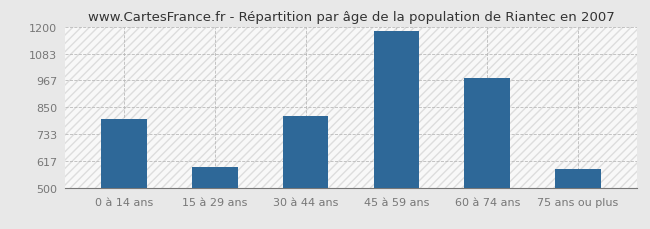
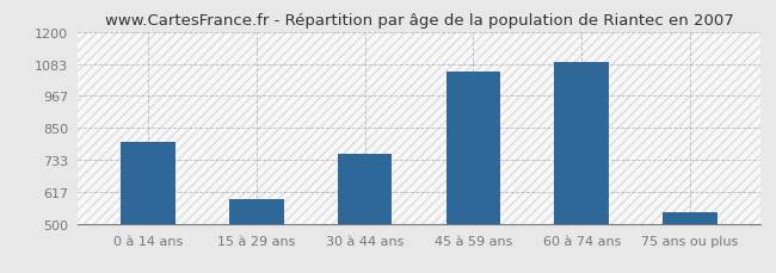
30 à 44 ans: 810 -> 755
45 à 59 ans: 1180 -> 1055
60 à 74 ans: 975 -> 1090
75 ans ou plus: 580 -> 540
